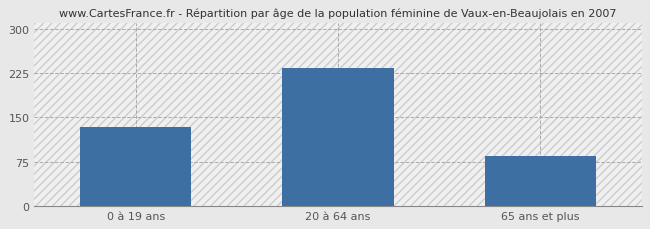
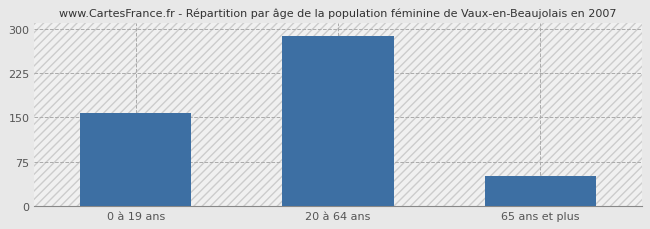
0 à 19 ans: 134 -> 157
20 à 64 ans: 234 -> 288
65 ans et plus: 84 -> 50
